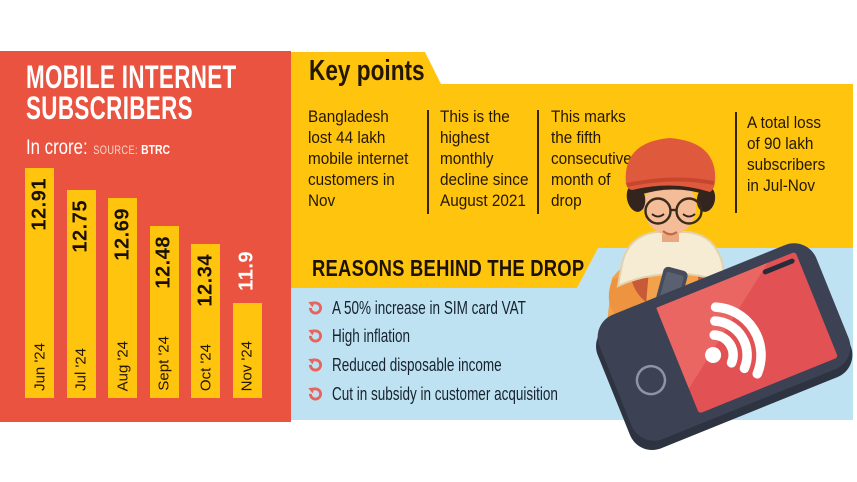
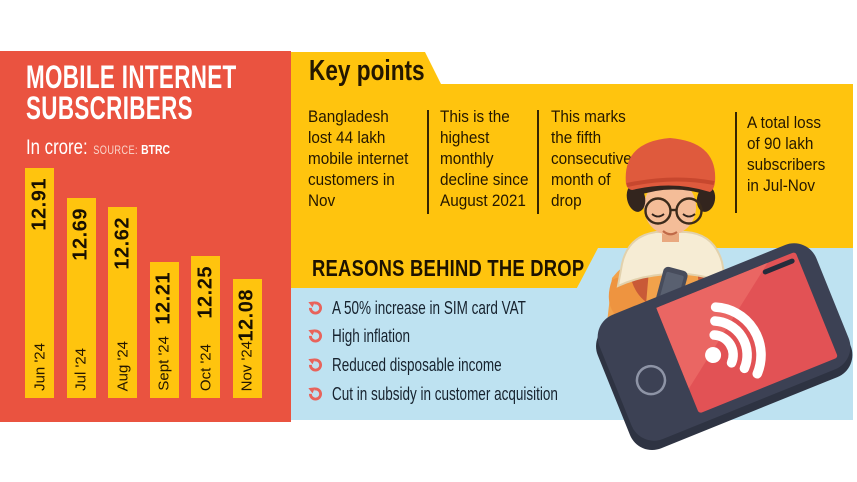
Jul '24: 12.75 -> 12.69
Aug '24: 12.69 -> 12.62
Sept '24: 12.48 -> 12.21
Oct '24: 12.34 -> 12.25
Nov '24: 11.9 -> 12.08
